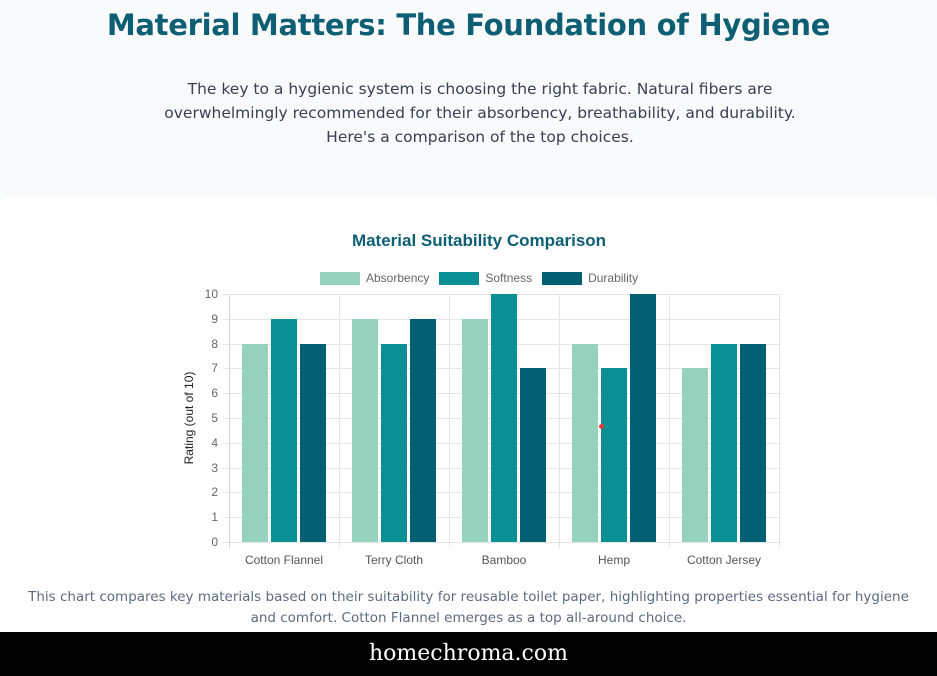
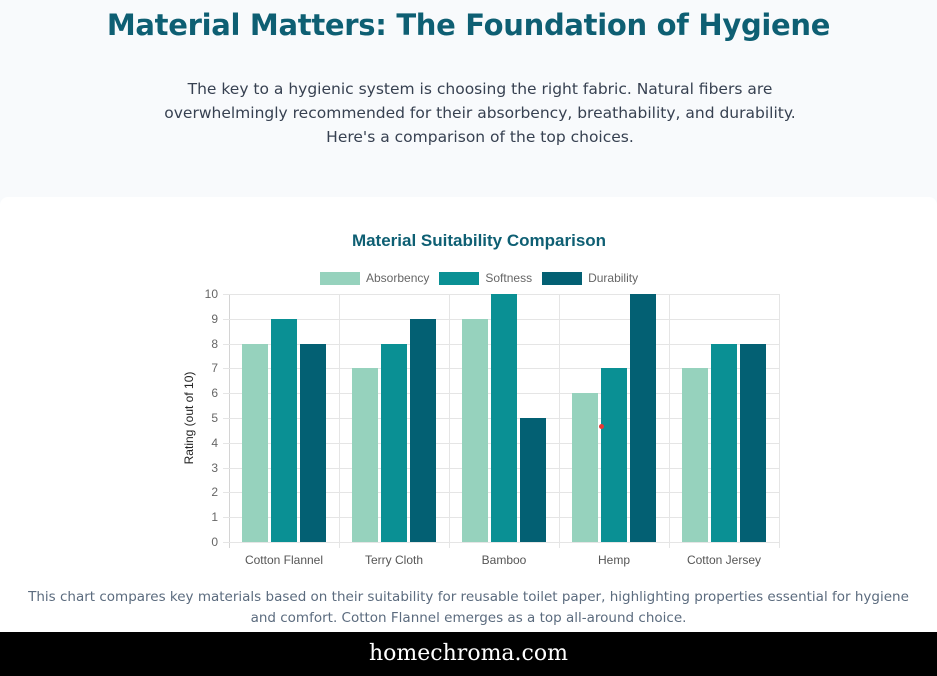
Absorbency/Terry Cloth: 9 -> 7
Durability/Bamboo: 7 -> 5
Absorbency/Hemp: 8 -> 6
